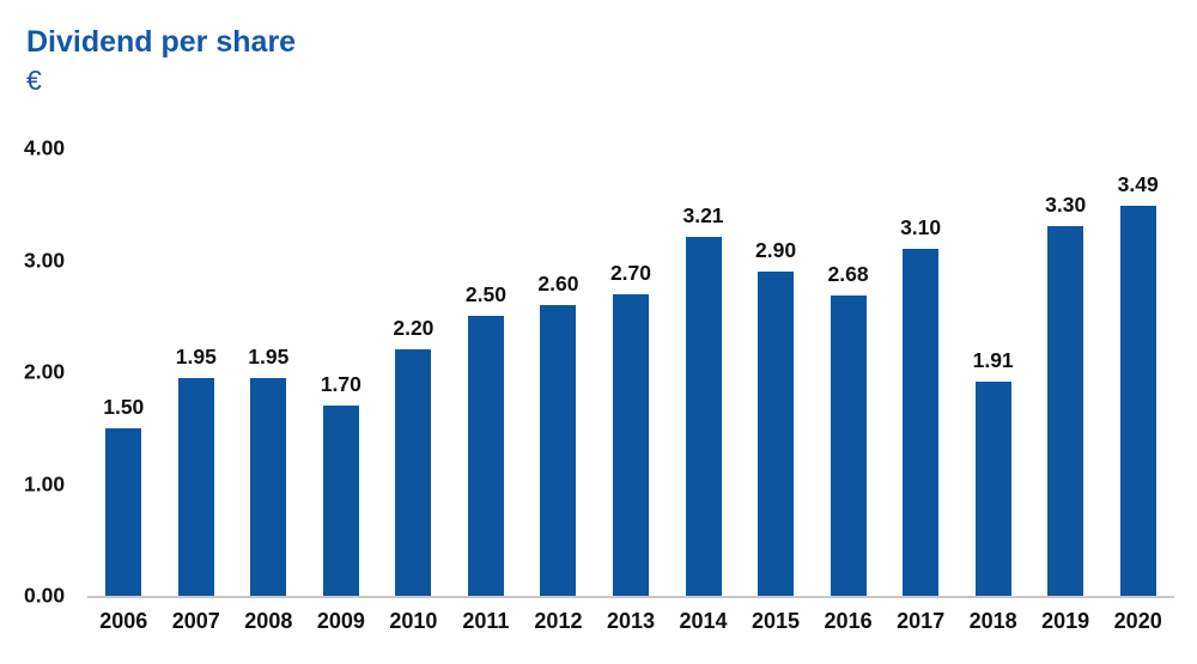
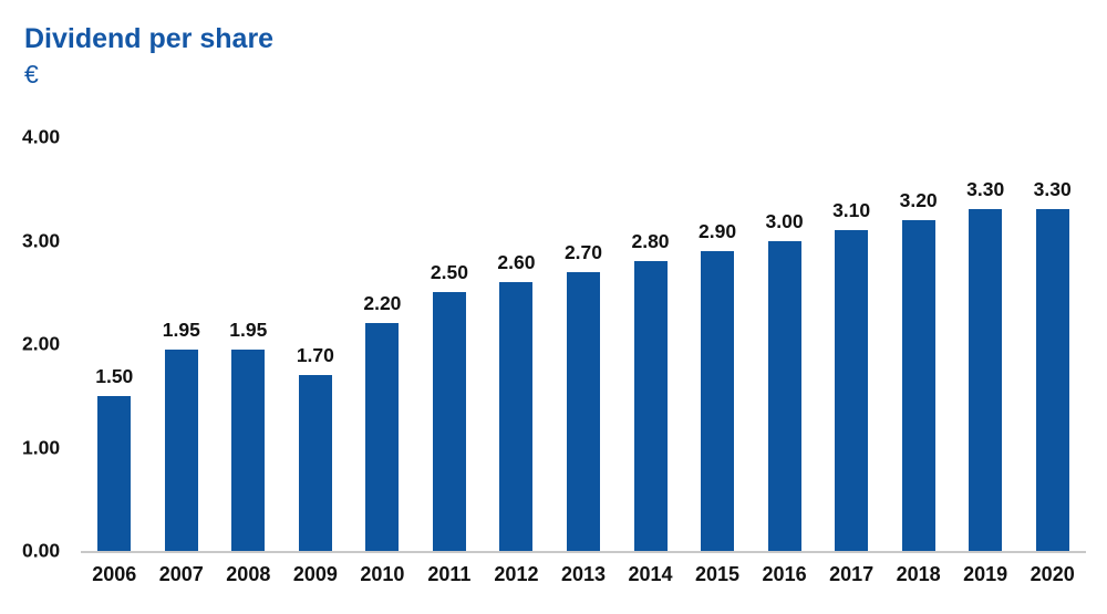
2014: 3.21 -> 2.80
2016: 2.68 -> 3.00
2018: 1.91 -> 3.20
2020: 3.49 -> 3.30
